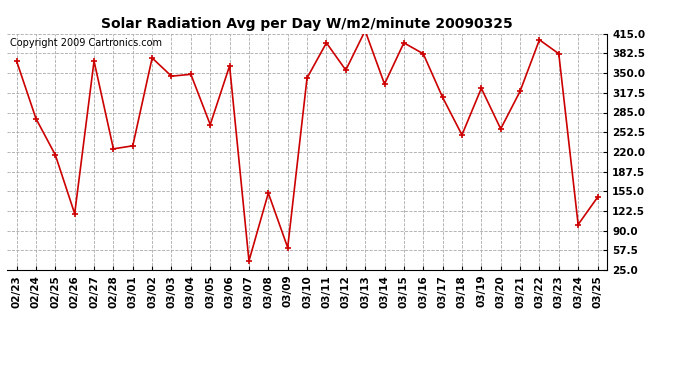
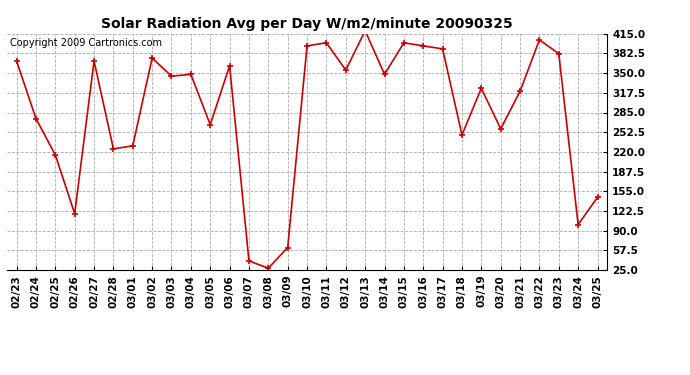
03/08: 152 -> 28
03/10: 342 -> 395
03/14: 332 -> 348
03/16: 382 -> 395
03/17: 310 -> 390
